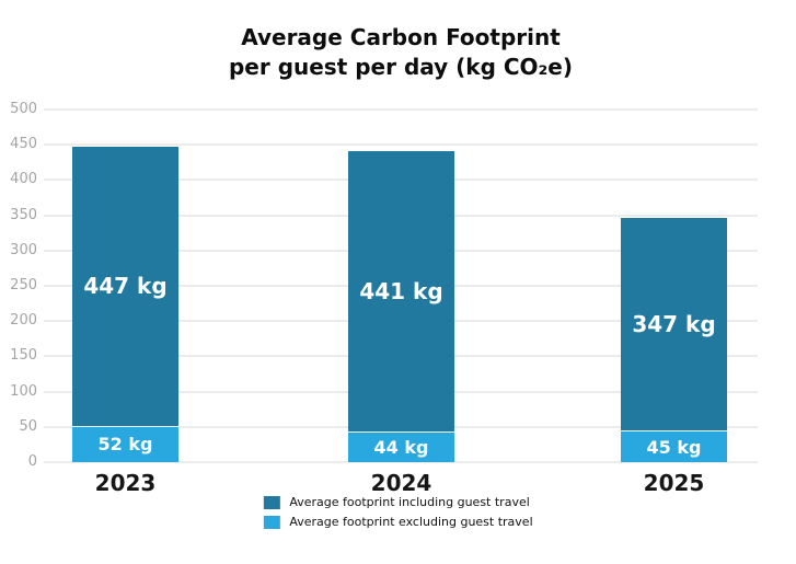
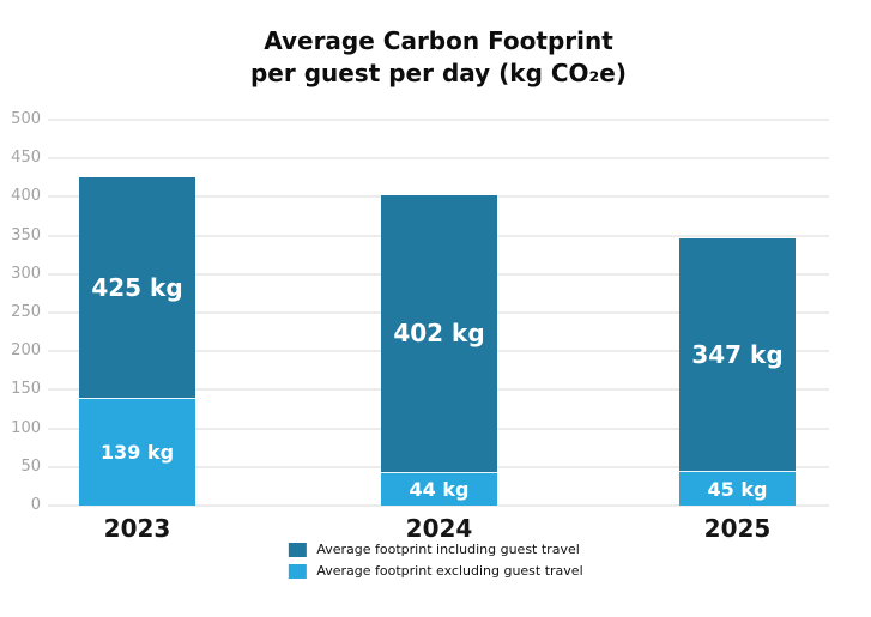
Average footprint including guest travel/2023: 447 -> 425
Average footprint excluding guest travel/2023: 52 -> 139
Average footprint including guest travel/2024: 441 -> 402
